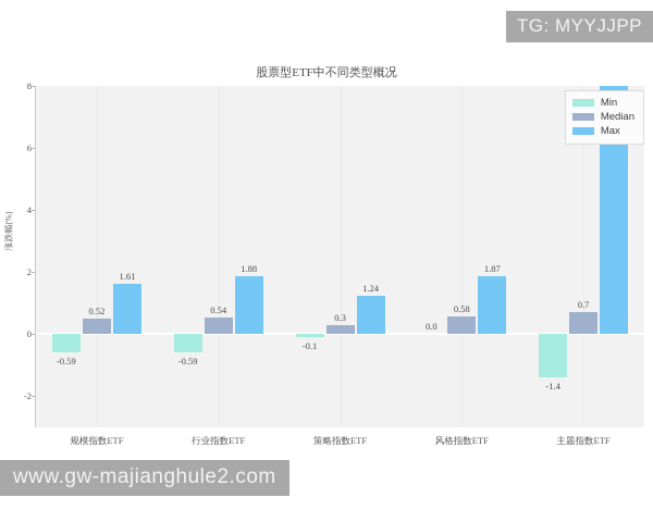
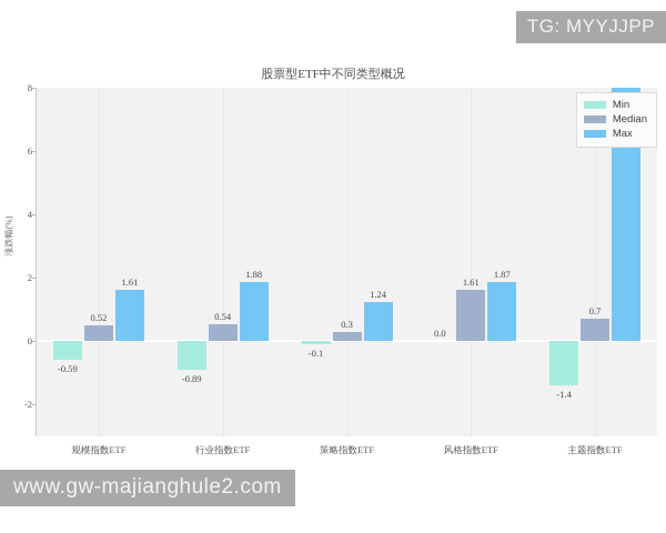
Min/行业指数ETF: -0.59 -> -0.89
Median/风格指数ETF: 0.58 -> 1.61
